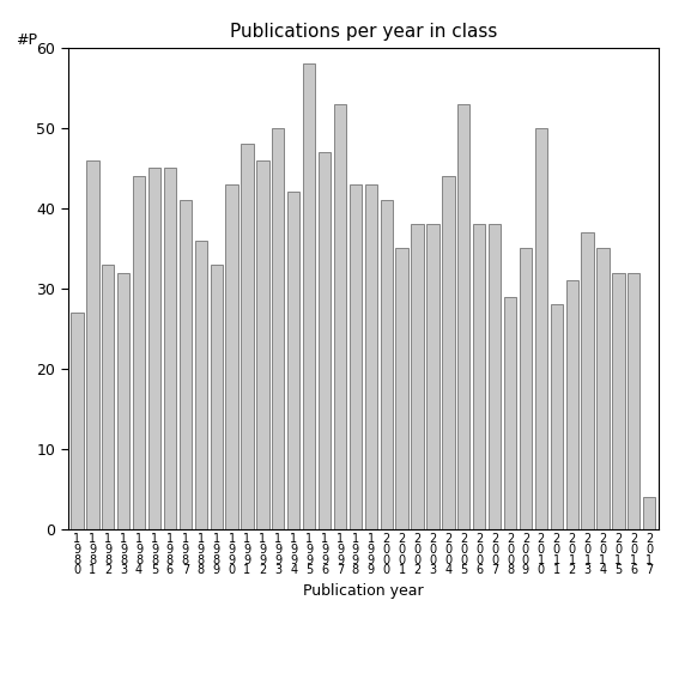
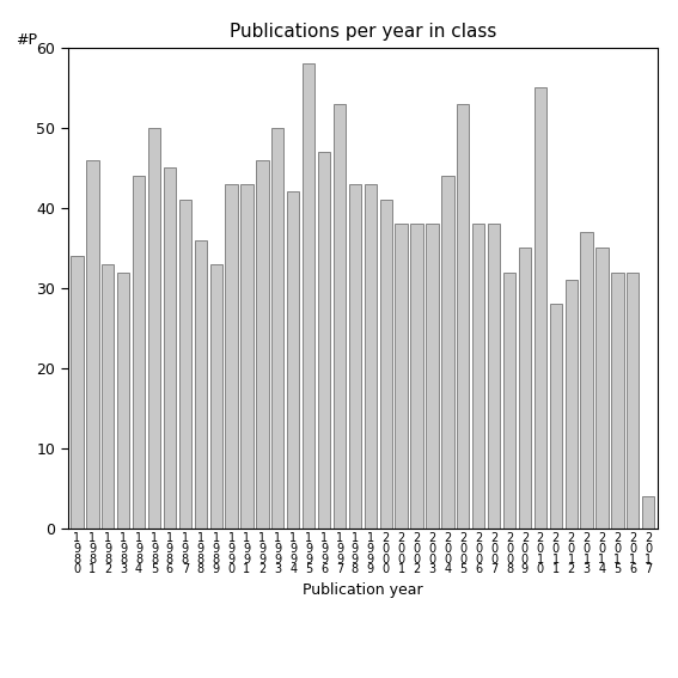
1 9 8 0: 27 -> 34
1 9 8 5: 45 -> 50
1 9 9 1: 48 -> 43
2 0 0 1: 35 -> 38
2 0 0 8: 29 -> 32
2 0 1 0: 50 -> 55
